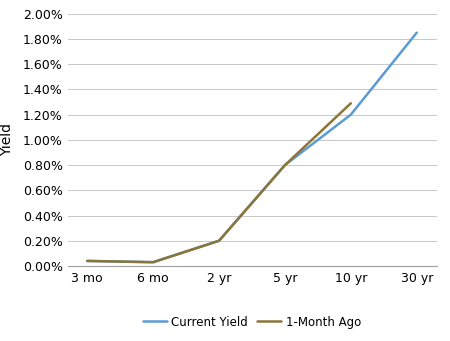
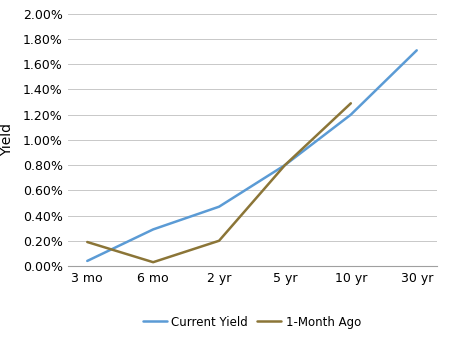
1-Month Ago/3 mo: 0.04% -> 0.19%
Current Yield/6 mo: 0.03% -> 0.29%
Current Yield/2 yr: 0.20% -> 0.47%
Current Yield/30 yr: 1.85% -> 1.71%
